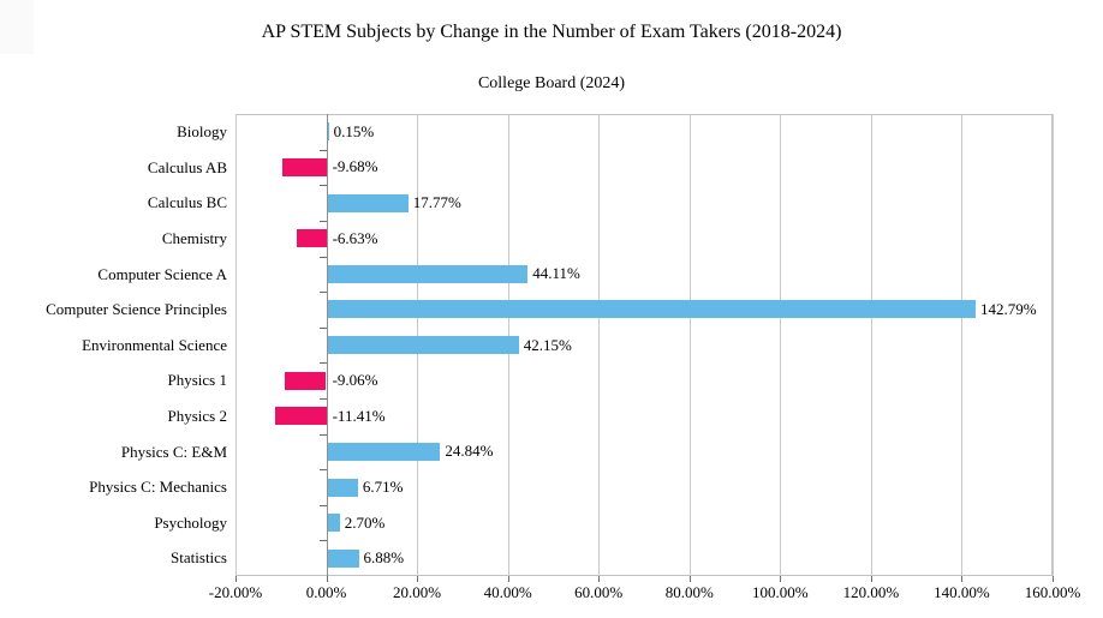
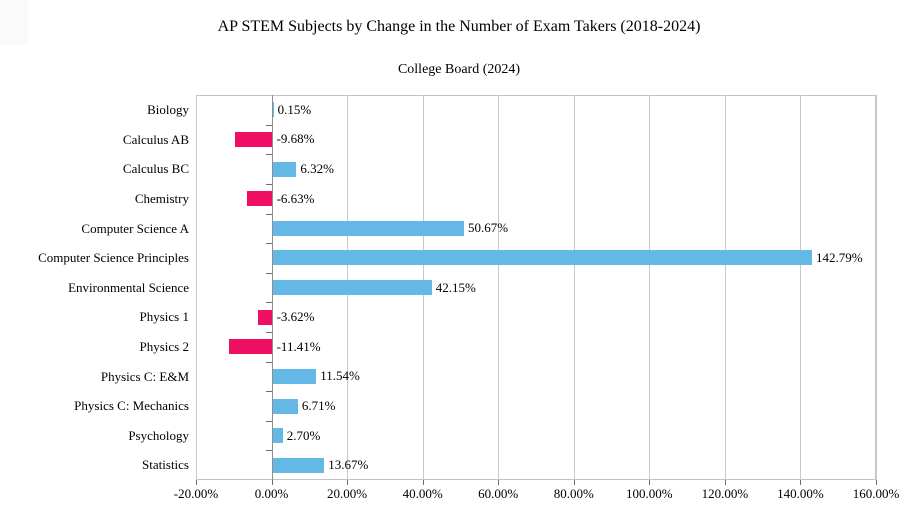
Calculus BC: 17.77% -> 6.32%
Computer Science A: 44.11% -> 50.67%
Physics 1: -9.06% -> -3.62%
Physics C: E&M: 24.84% -> 11.54%
Statistics: 6.88% -> 13.67%
